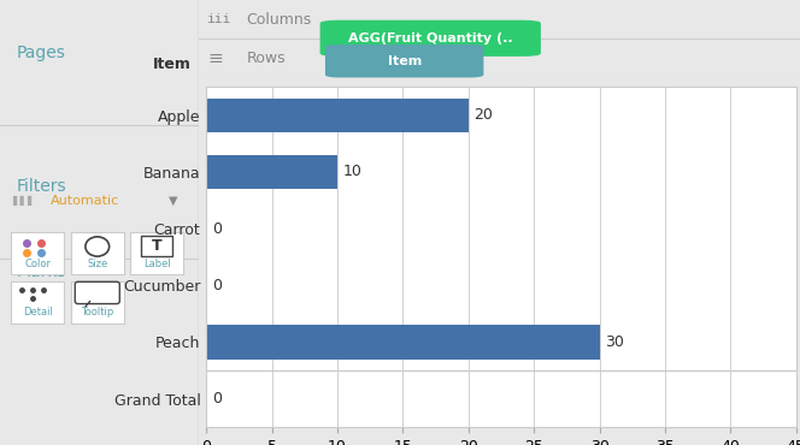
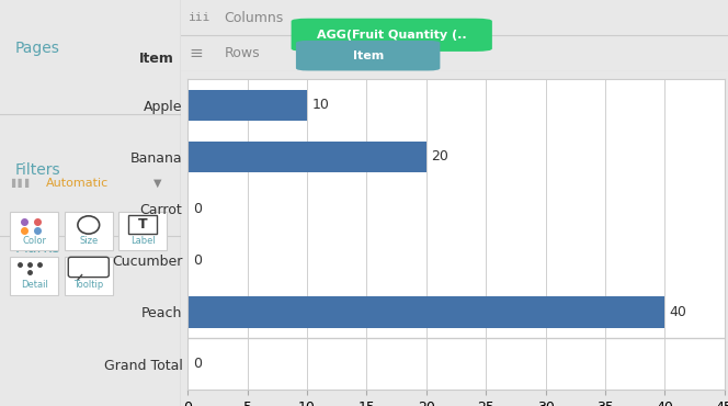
Apple: 20 -> 10
Banana: 10 -> 20
Peach: 30 -> 40
